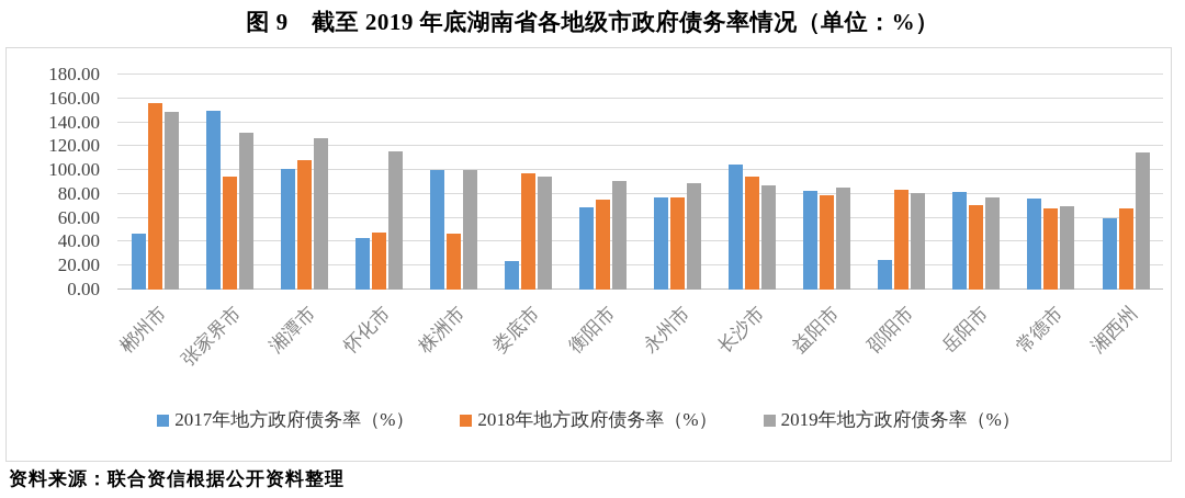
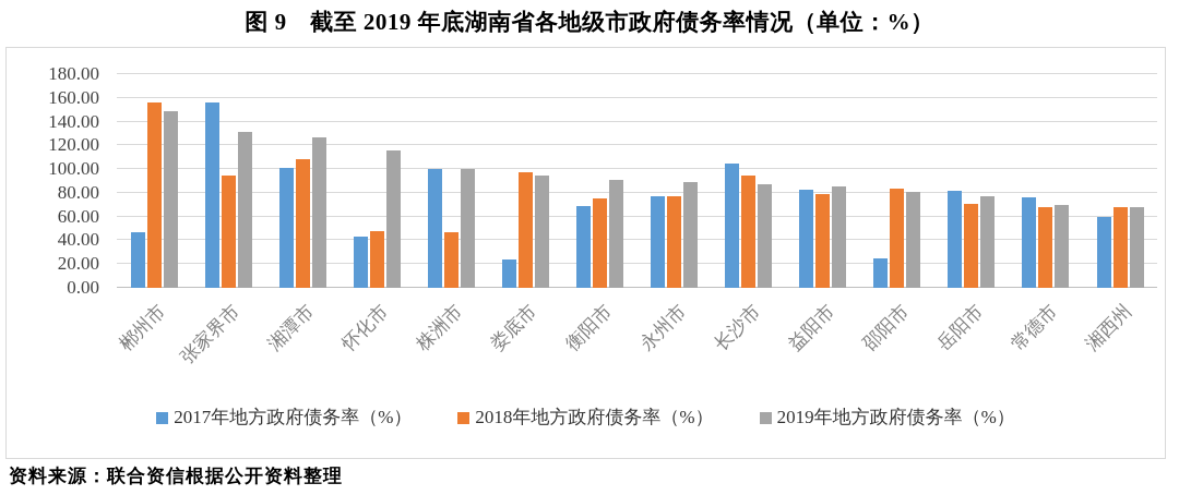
2017年地方政府债务率（%）/张家界市: 150 -> 156
2019年地方政府债务率（%）/湘西州: 115 -> 68
